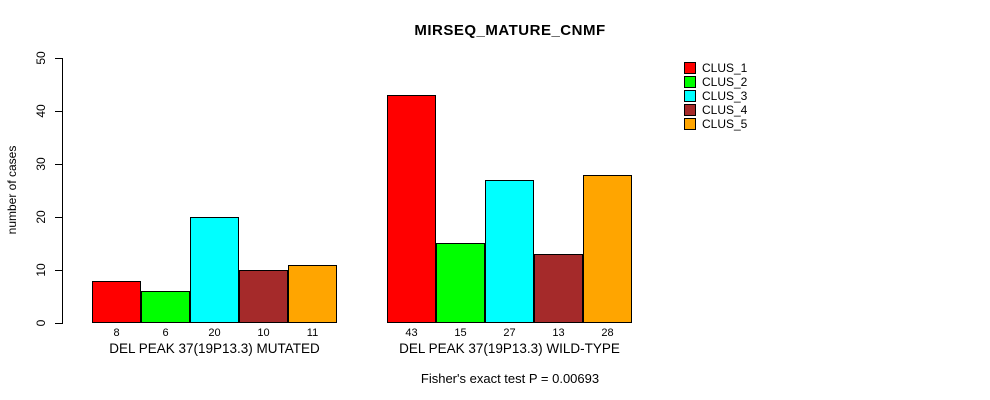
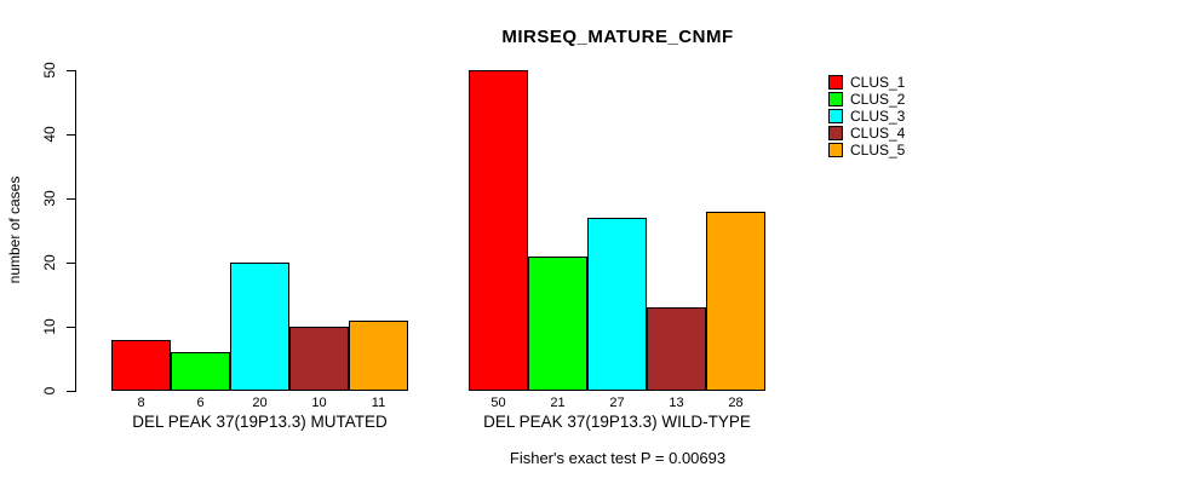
CLUS_1/DEL PEAK 37(19P13.3) WILD-TYPE: 43 -> 50
CLUS_2/DEL PEAK 37(19P13.3) WILD-TYPE: 15 -> 21
